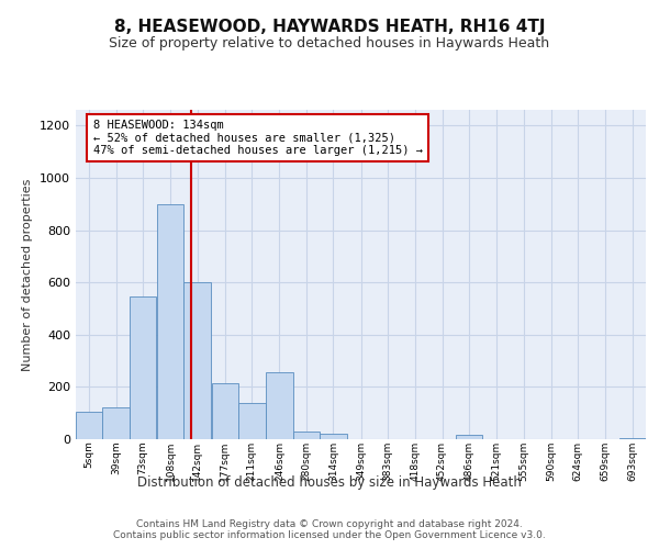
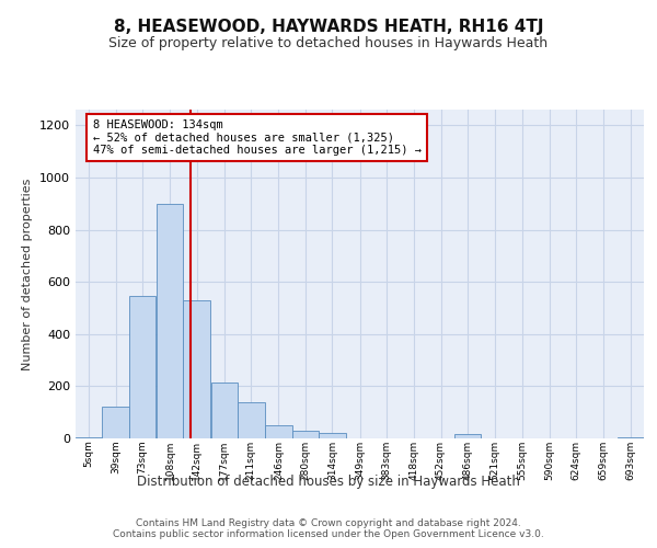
5sqm: 105 -> 5
142sqm: 600 -> 530
246sqm: 255 -> 50
